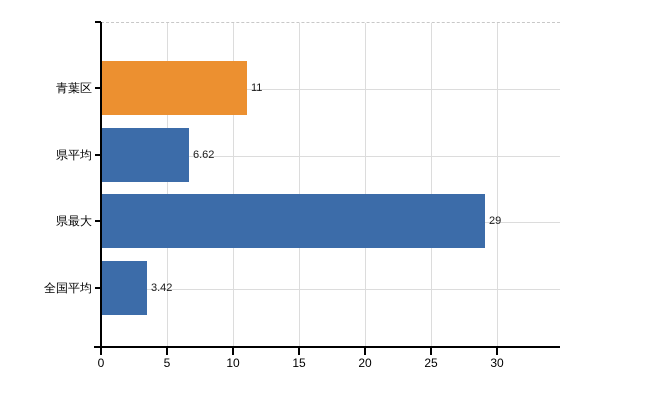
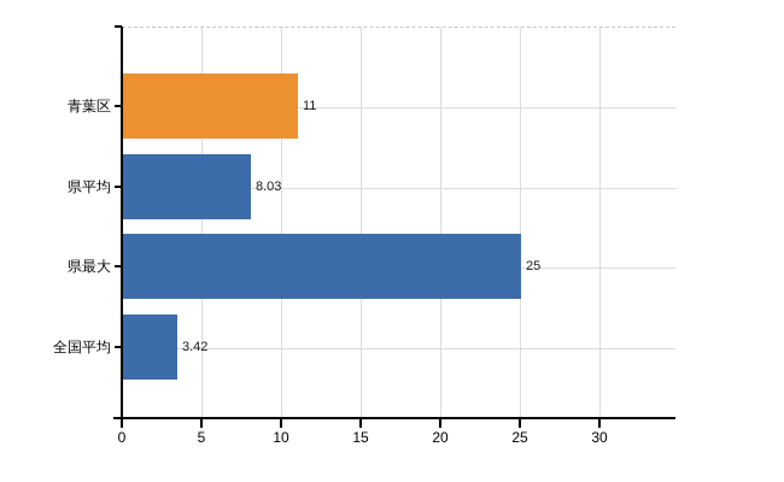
県平均: 6.62 -> 8.03
県最大: 29 -> 25
